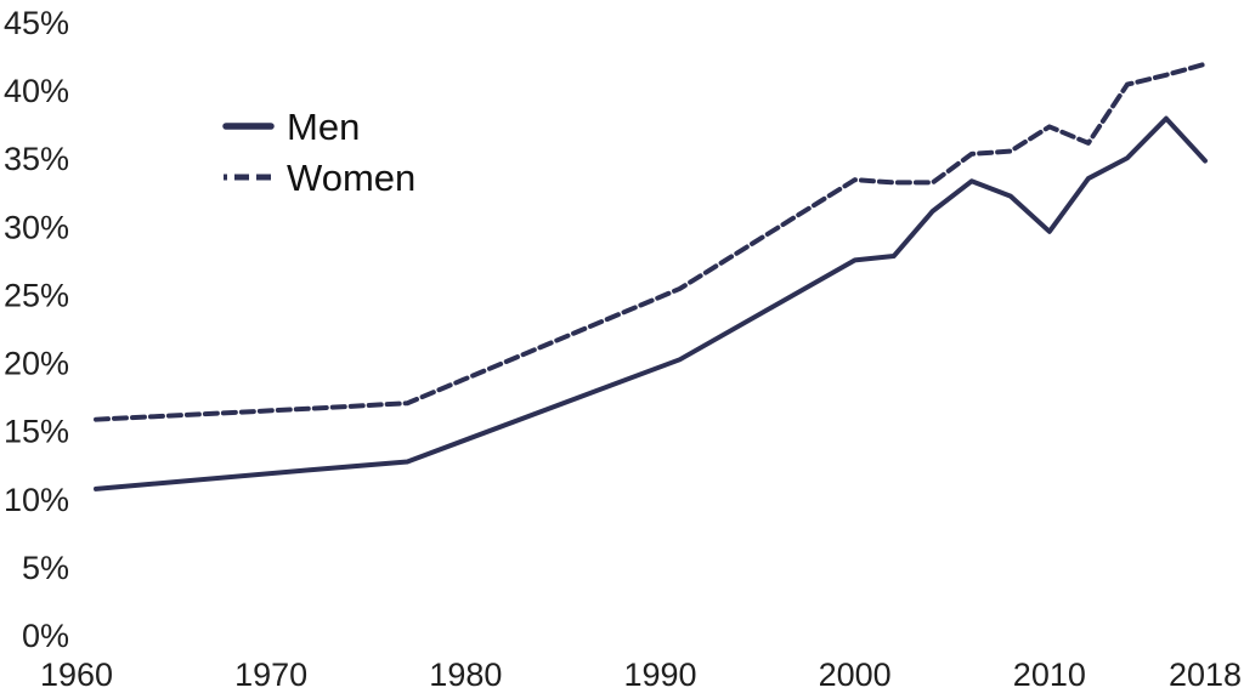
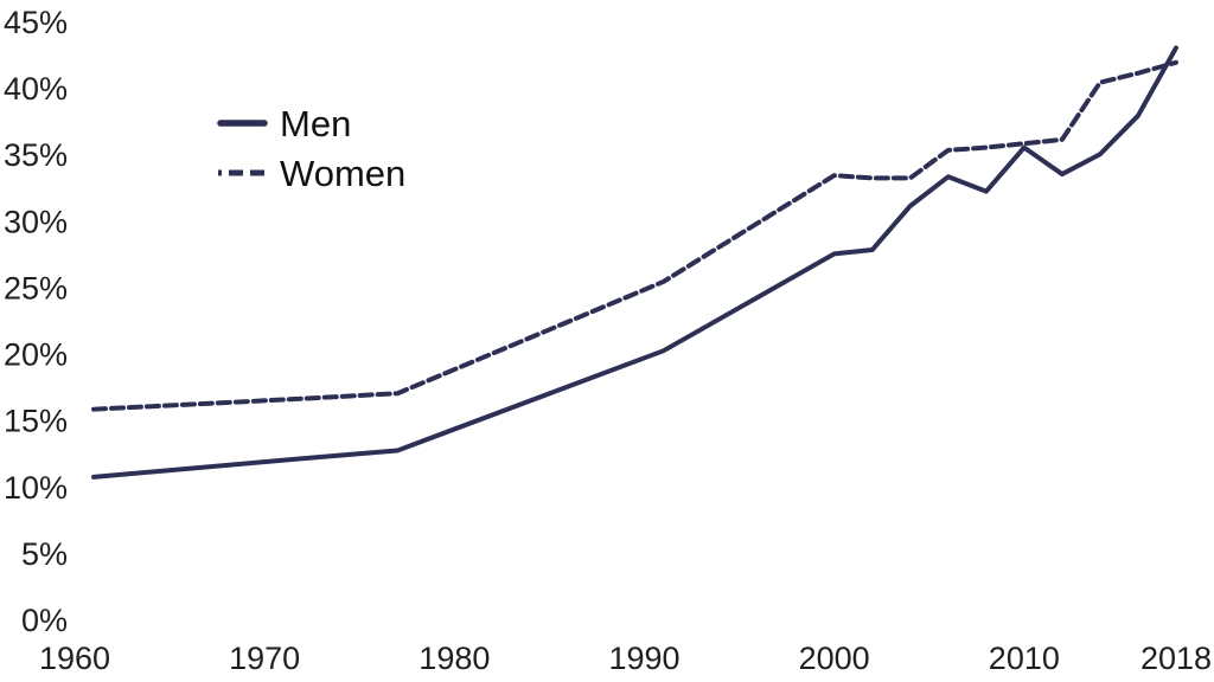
Men/2010: 29.6% -> 35.5%
Women/2010: 37.3% -> 35.8%
Men/2018: 34.8% -> 43.0%
